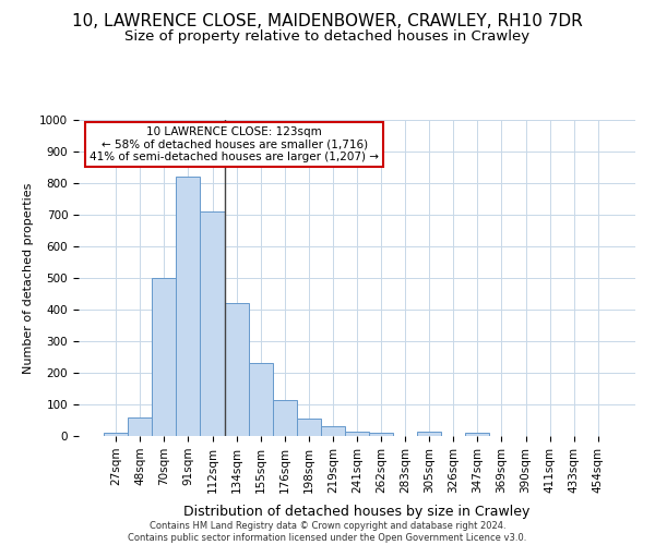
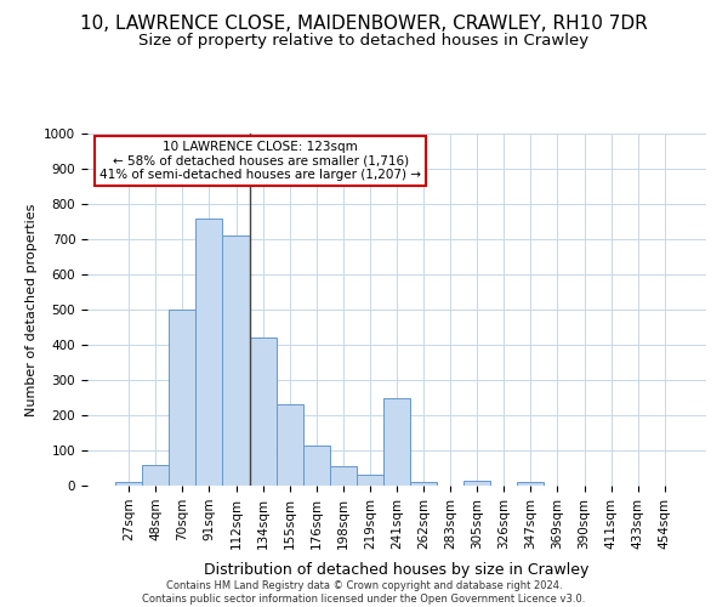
91sqm: 820 -> 760
241sqm: 15 -> 250
